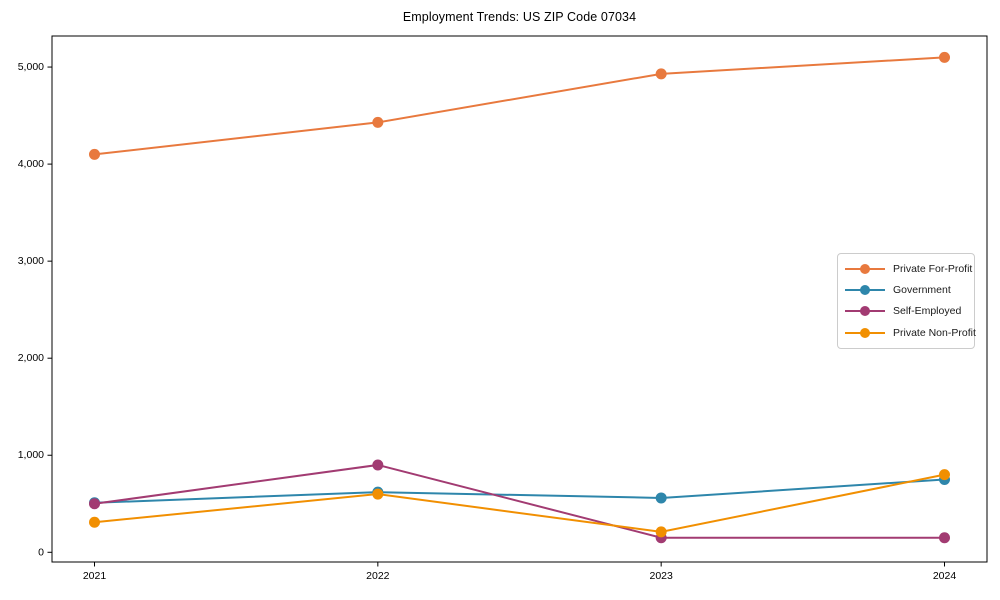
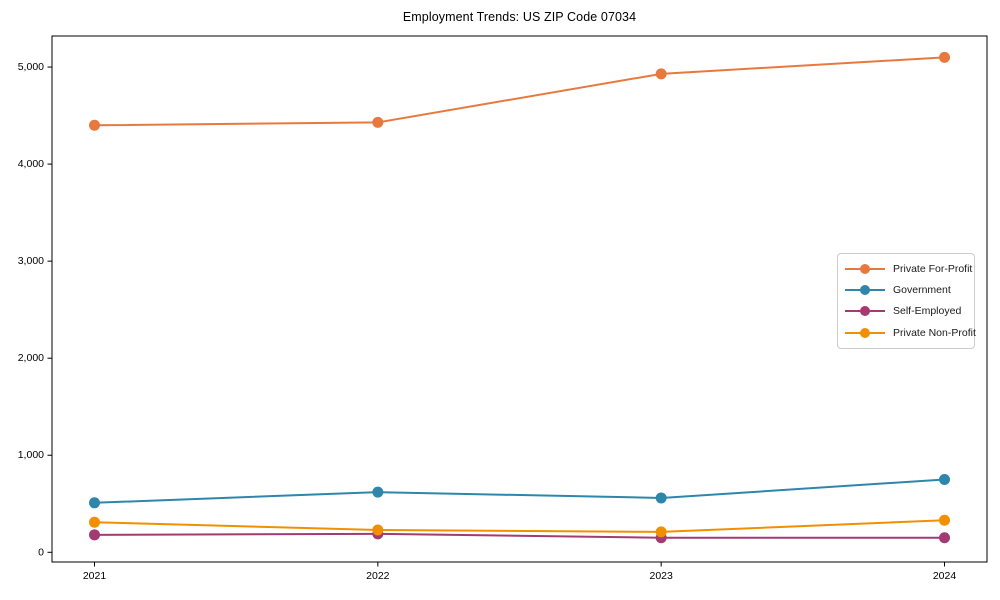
Private For-Profit/2021: 4100 -> 4400
Self-Employed/2021: 500 -> 200
Self-Employed/2022: 900 -> 200
Private Non-Profit/2022: 600 -> 200
Private Non-Profit/2024: 800 -> 300
